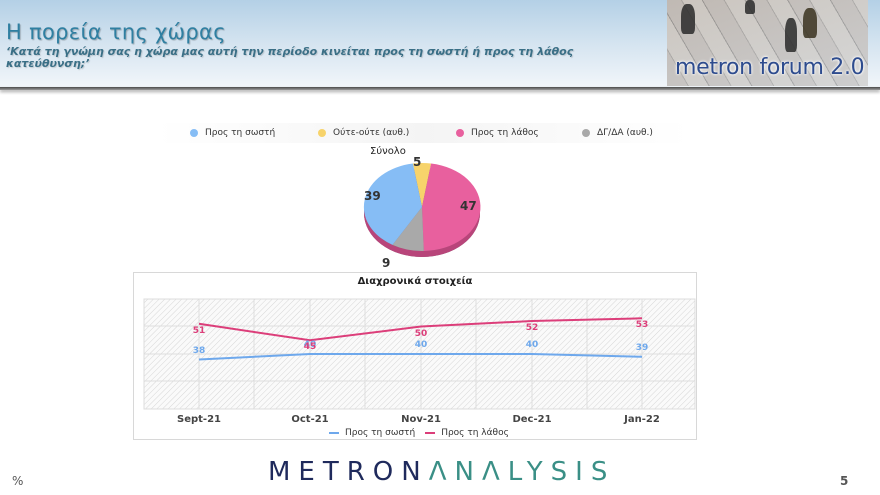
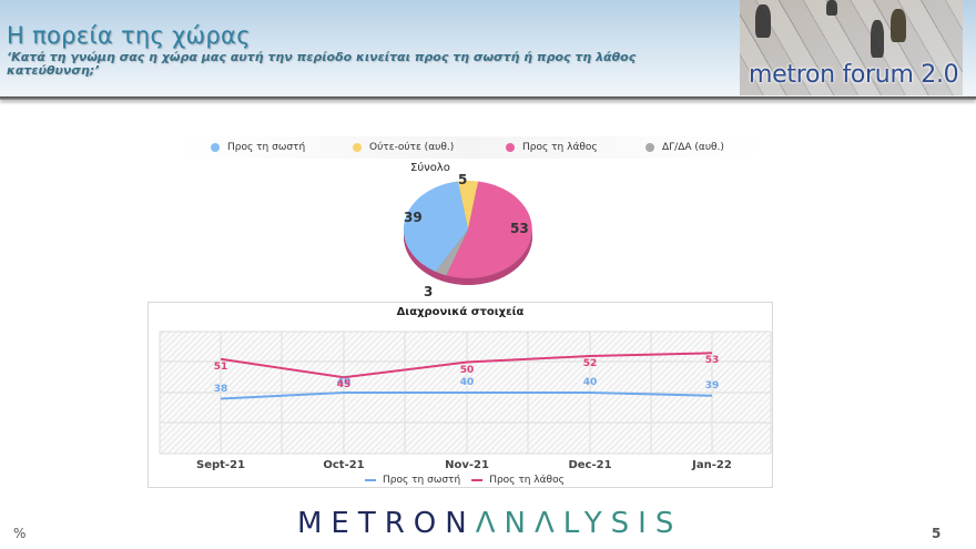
Σύνολο/Προς τη λάθος: 47 -> 53
Σύνολο/ΔΓ/ΔΑ (αυθ.): 9 -> 3
